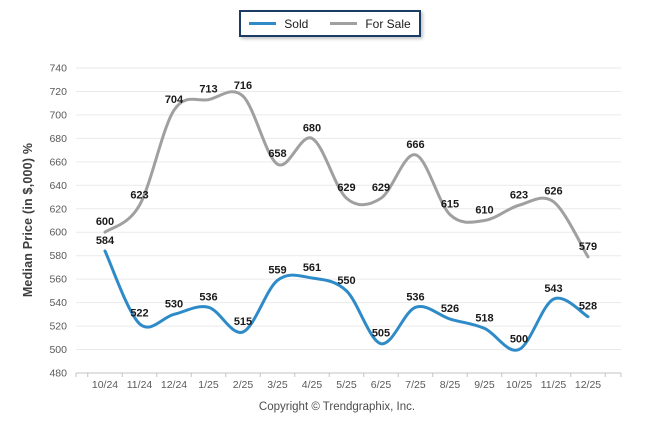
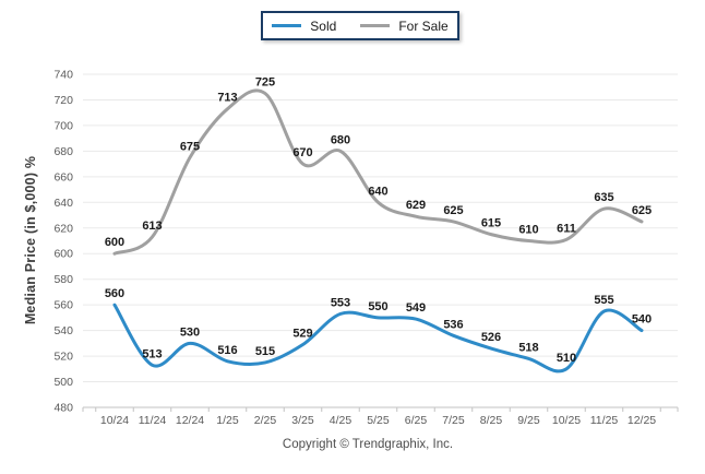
Sold/10/24: 584 -> 560
Sold/11/24: 522 -> 513
For Sale/11/24: 623 -> 613
For Sale/12/24: 704 -> 675
Sold/1/25: 536 -> 516
For Sale/2/25: 716 -> 725
Sold/3/25: 559 -> 529
For Sale/3/25: 658 -> 670
Sold/4/25: 561 -> 553
For Sale/5/25: 629 -> 640
Sold/6/25: 505 -> 549
For Sale/7/25: 666 -> 625
Sold/10/25: 500 -> 510
For Sale/10/25: 623 -> 611
Sold/11/25: 543 -> 555
For Sale/11/25: 626 -> 635
Sold/12/25: 528 -> 540
For Sale/12/25: 579 -> 625
